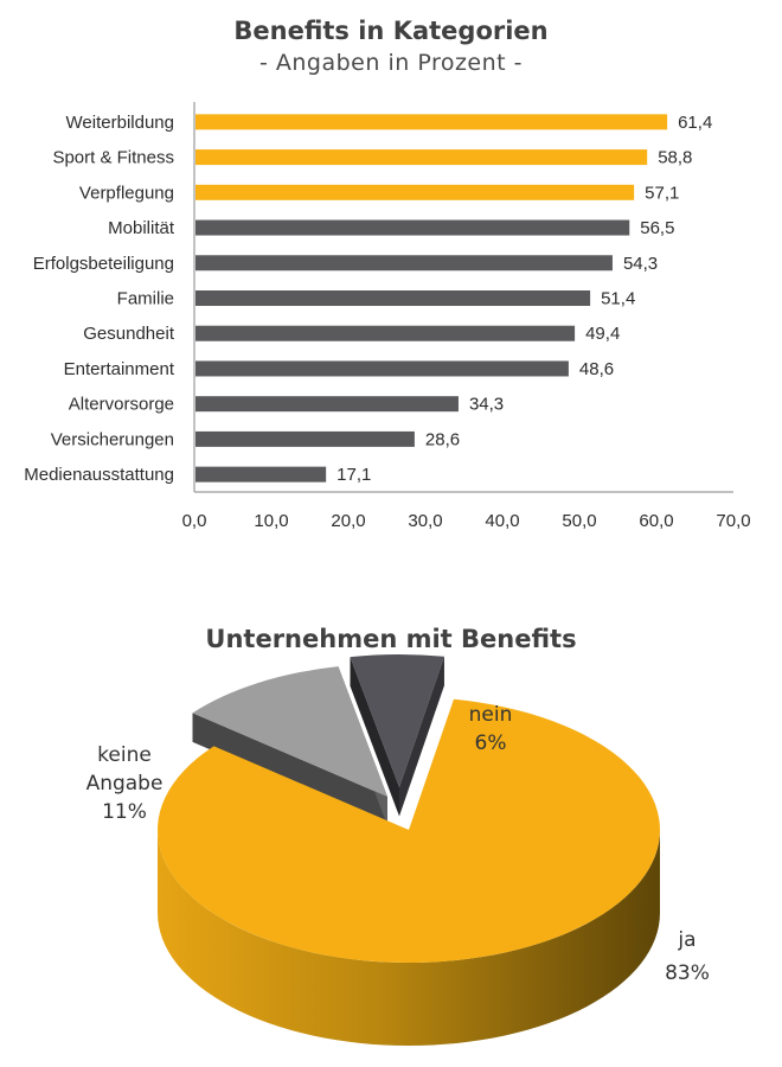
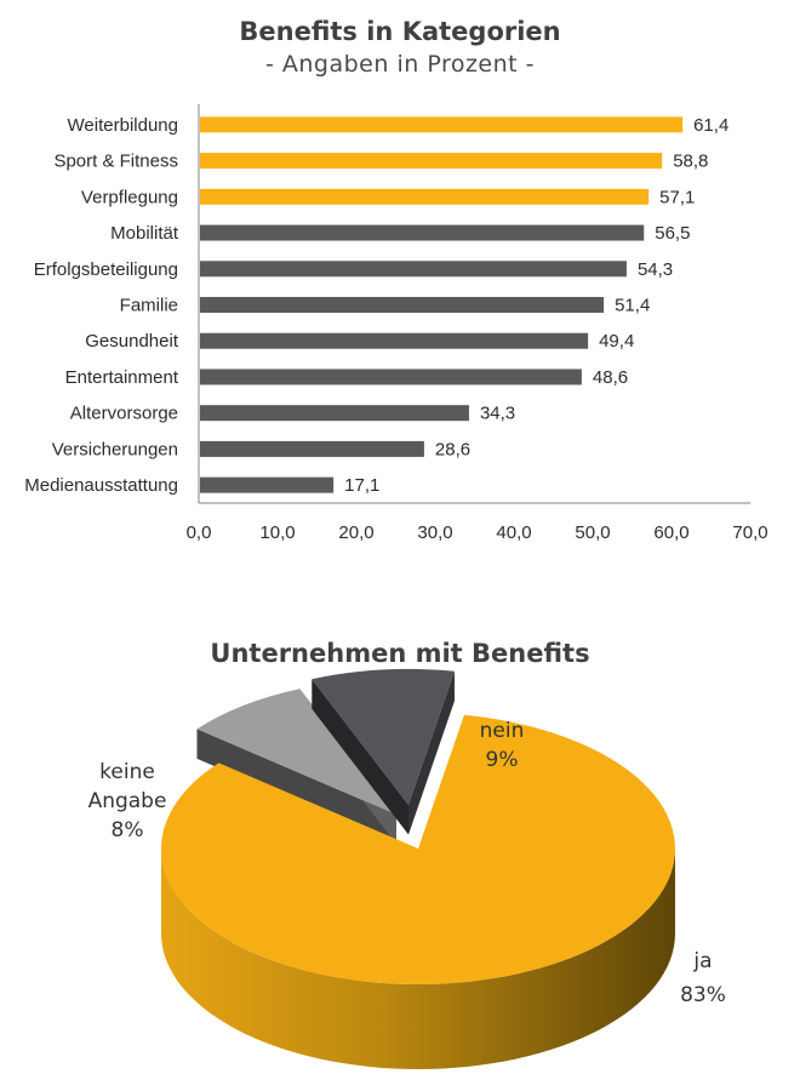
Unternehmen mit Benefits/keine Angabe: 11% -> 8%
Unternehmen mit Benefits/nein: 6% -> 9%
